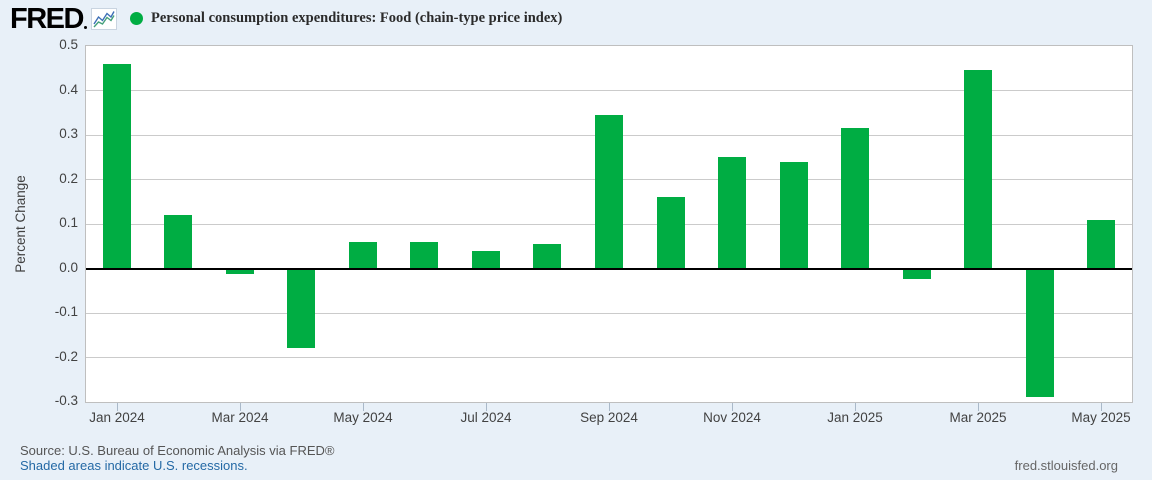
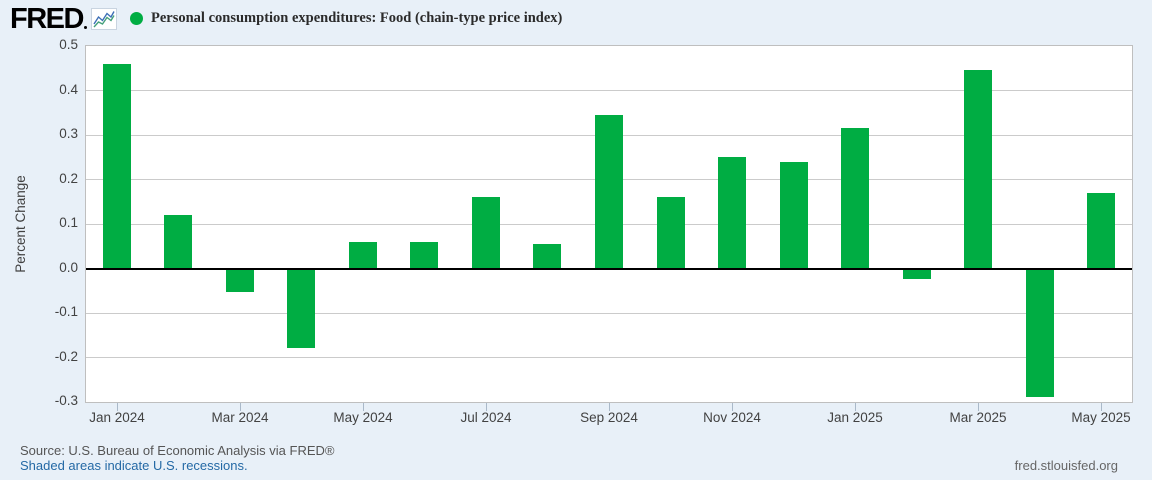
Mar 2024: -0.01 -> -0.05
Jul 2024: 0.04 -> 0.16
May 2025: 0.11 -> 0.17
